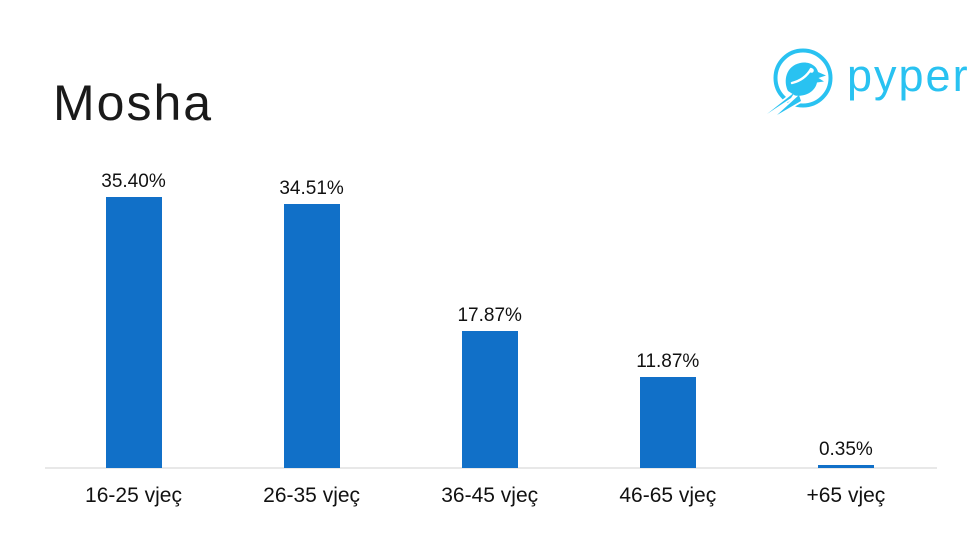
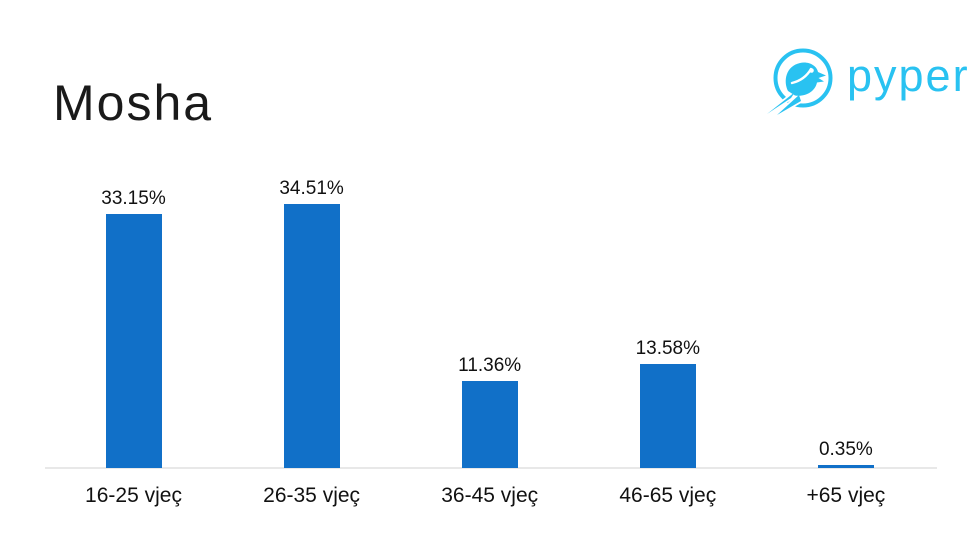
16-25 vjeç: 35.40% -> 33.15%
36-45 vjeç: 17.87% -> 11.36%
46-65 vjeç: 11.87% -> 13.58%
